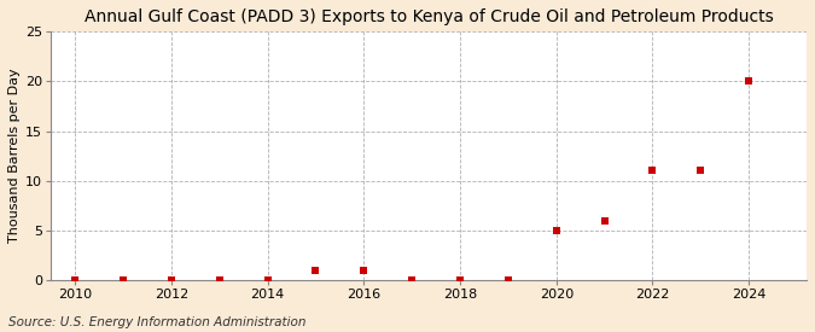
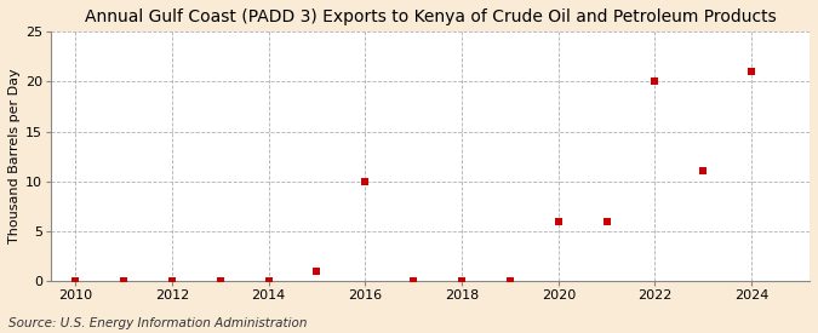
2016: 1 -> 10
2020: 5 -> 6
2022: 11 -> 20
2024: 20 -> 21
